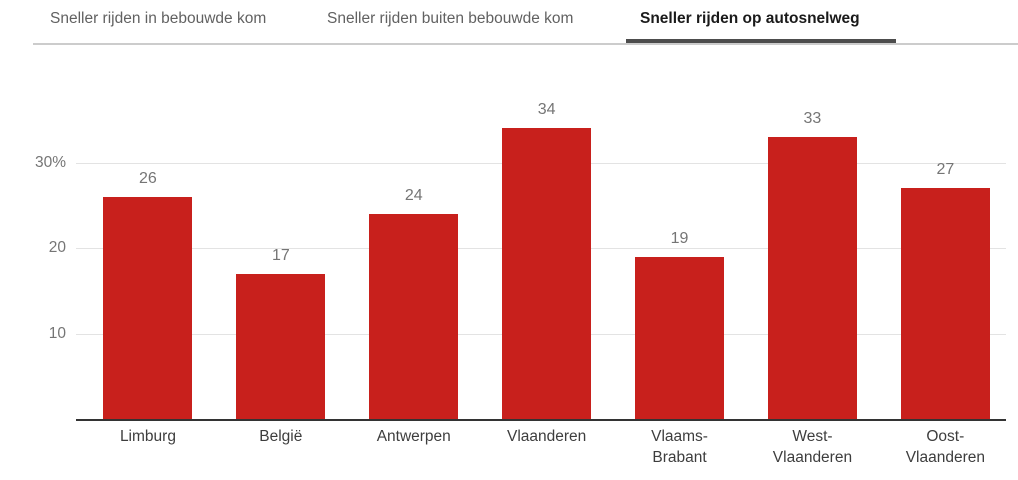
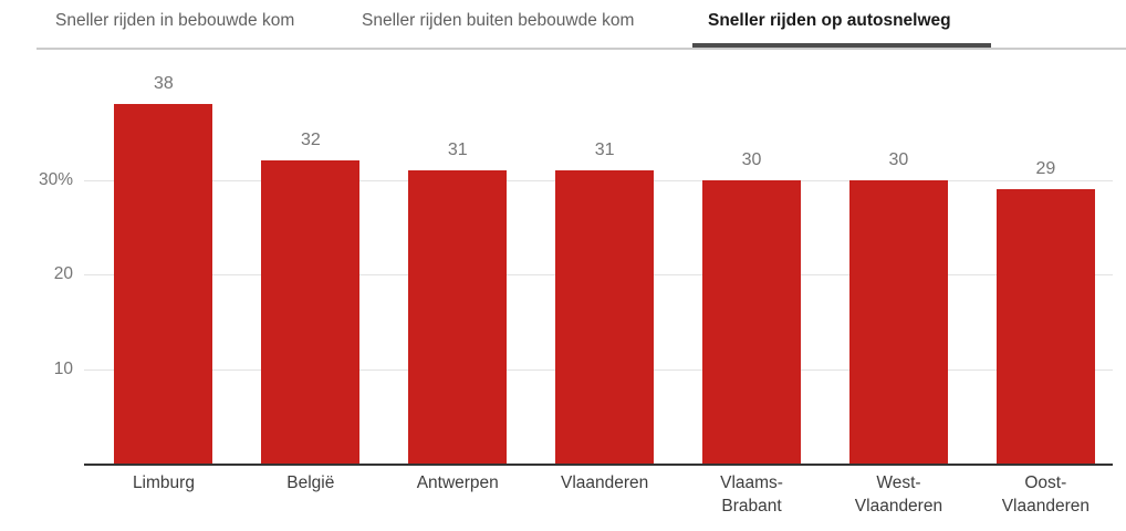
Limburg: 26 -> 38
België: 17 -> 32
Antwerpen: 24 -> 31
Vlaanderen: 34 -> 31
Vlaams- Brabant: 19 -> 30
West- Vlaanderen: 33 -> 30
Oost- Vlaanderen: 27 -> 29
